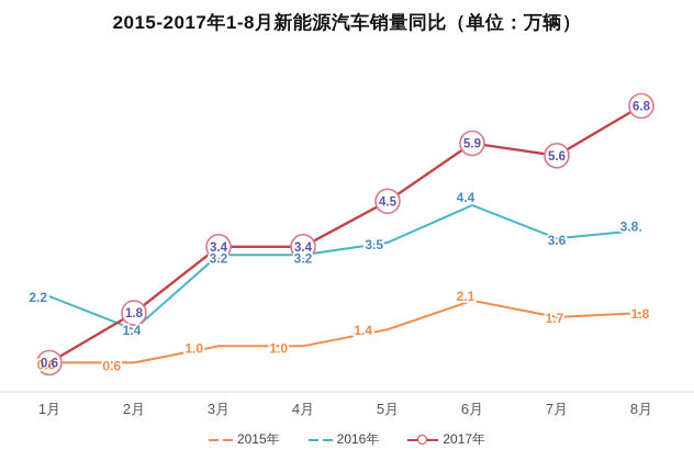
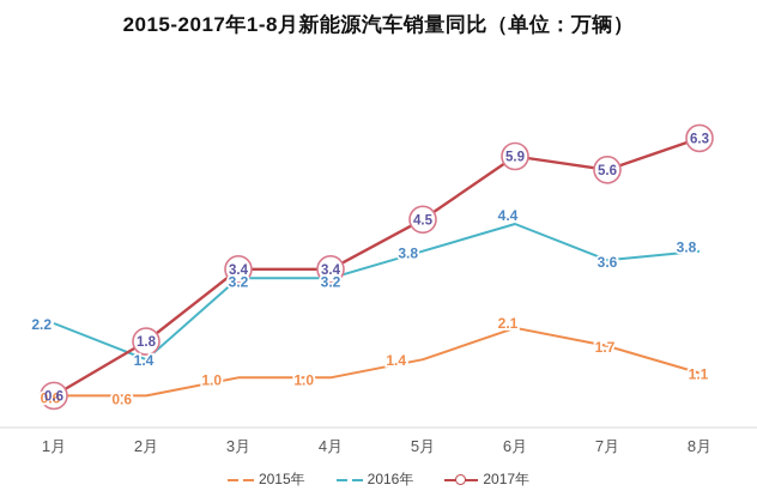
2016年/5月: 3.5 -> 3.8
2015年/8月: 1.8 -> 1.1
2017年/8月: 6.8 -> 6.3
